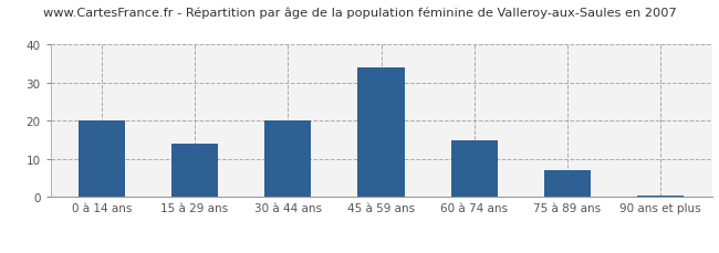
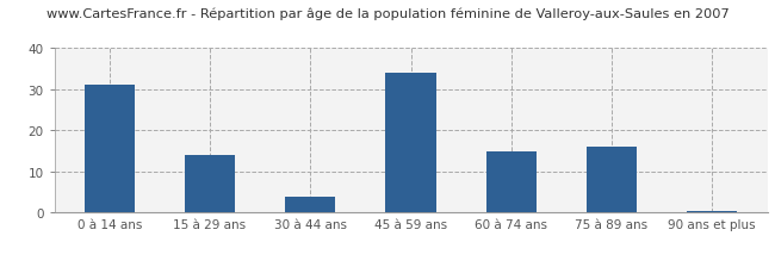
0 à 14 ans: 20.0 -> 31.0
30 à 44 ans: 20.0 -> 4.0
75 à 89 ans: 7.0 -> 16.0
